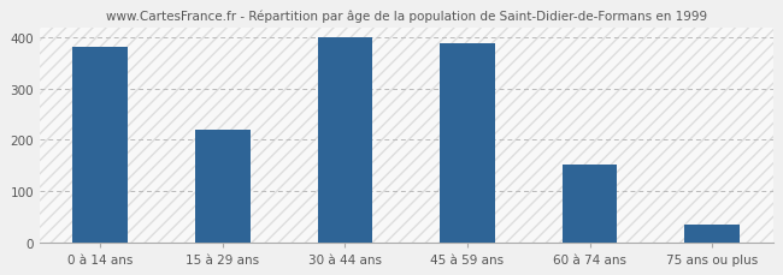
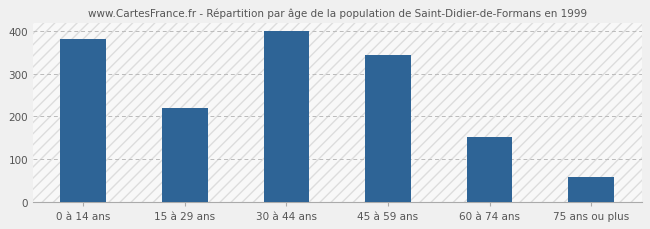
45 à 59 ans: 390 -> 344
75 ans ou plus: 35 -> 57
